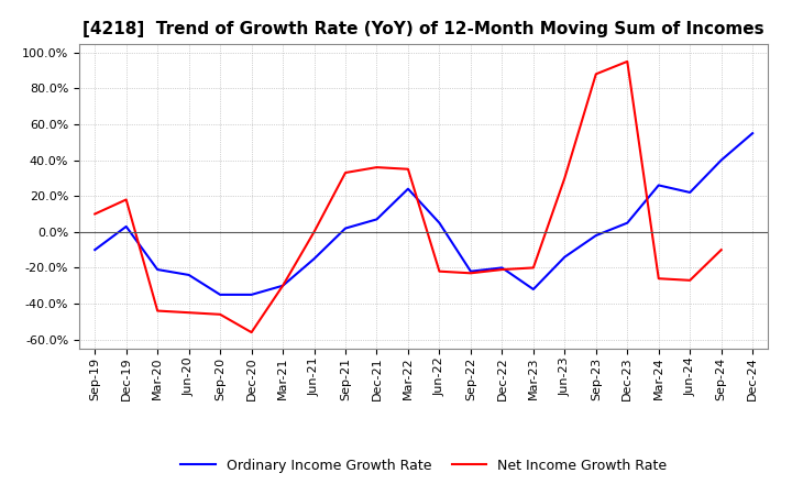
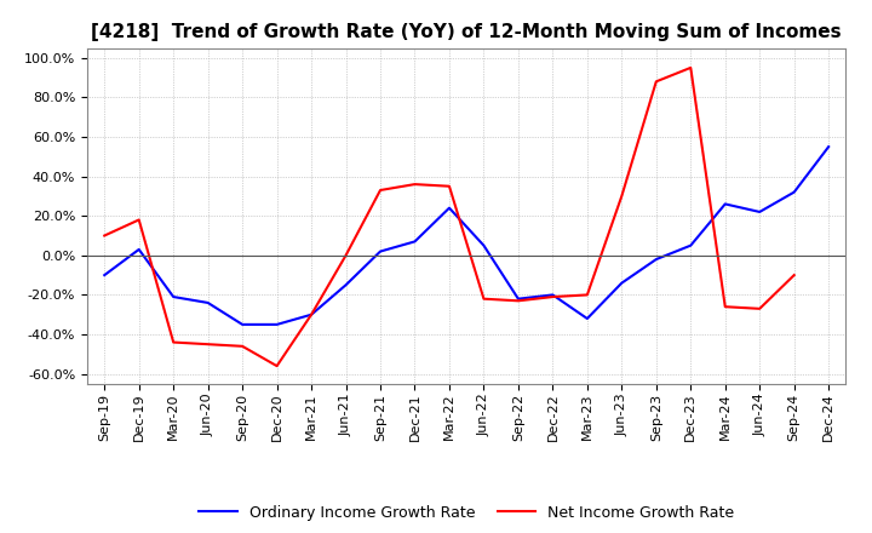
Ordinary Income Growth Rate/Sep-24: 40% -> 32%
